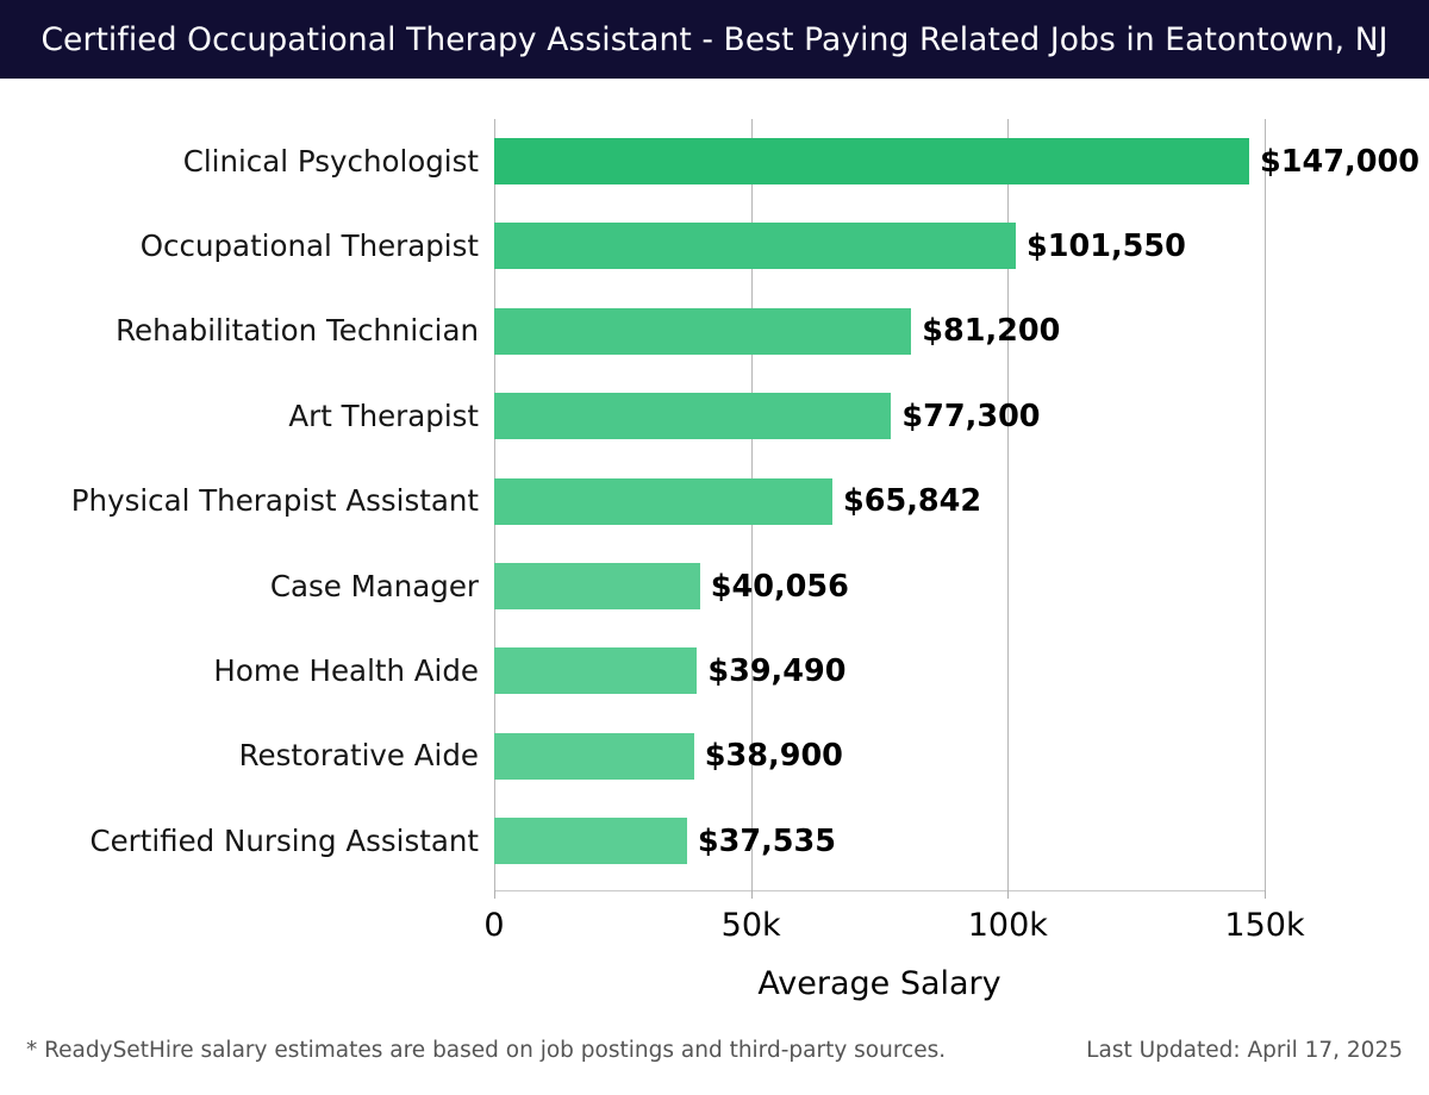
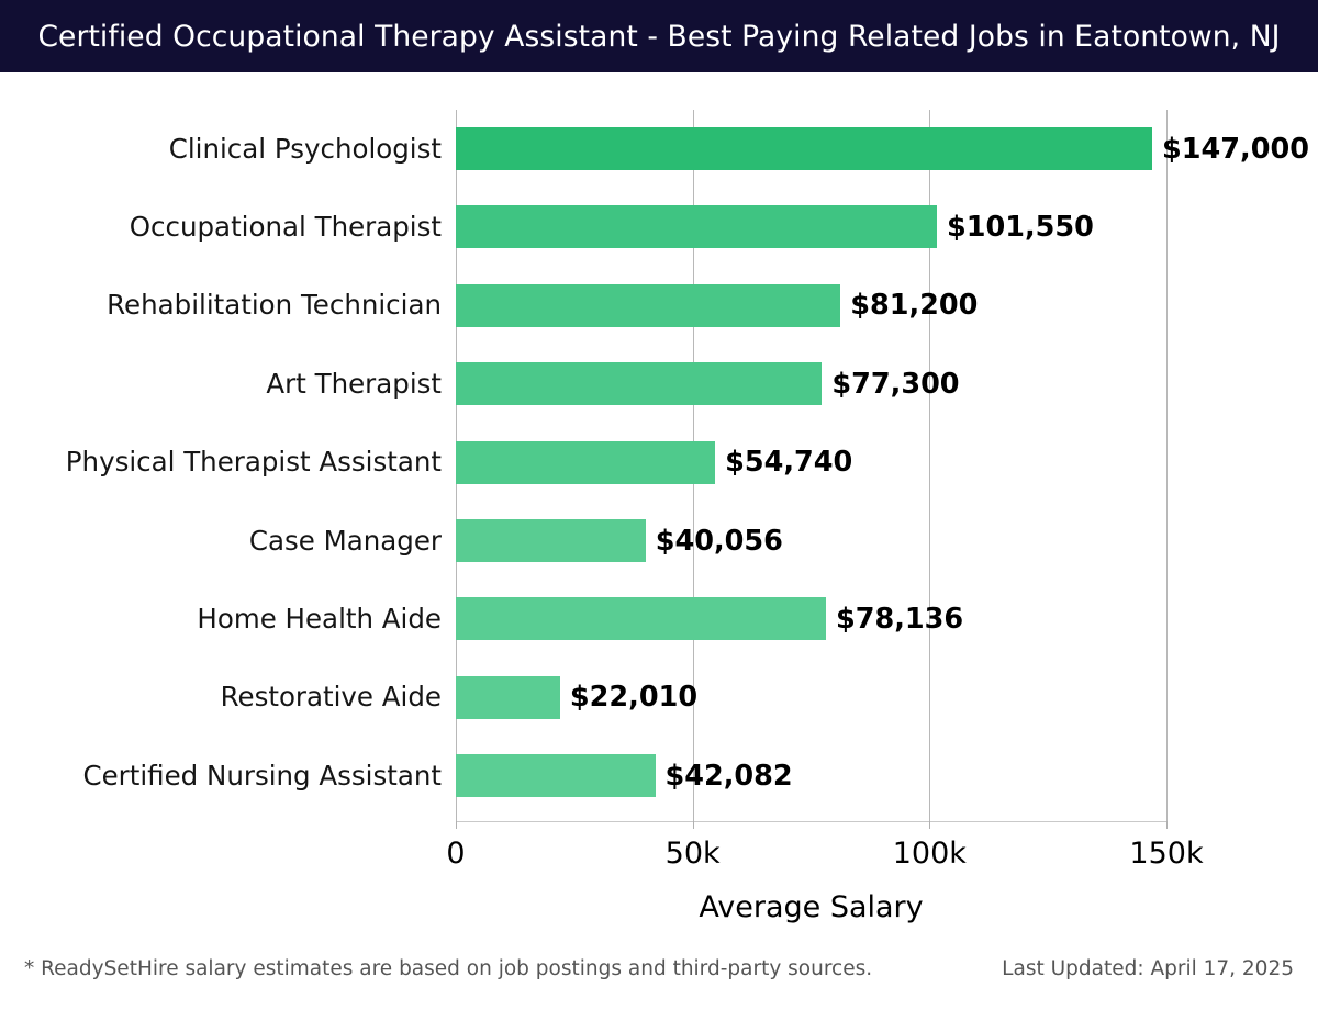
Physical Therapist Assistant: $65,842 -> $54,740
Home Health Aide: $39,490 -> $78,136
Restorative Aide: $38,900 -> $22,010
Certified Nursing Assistant: $37,535 -> $42,082
